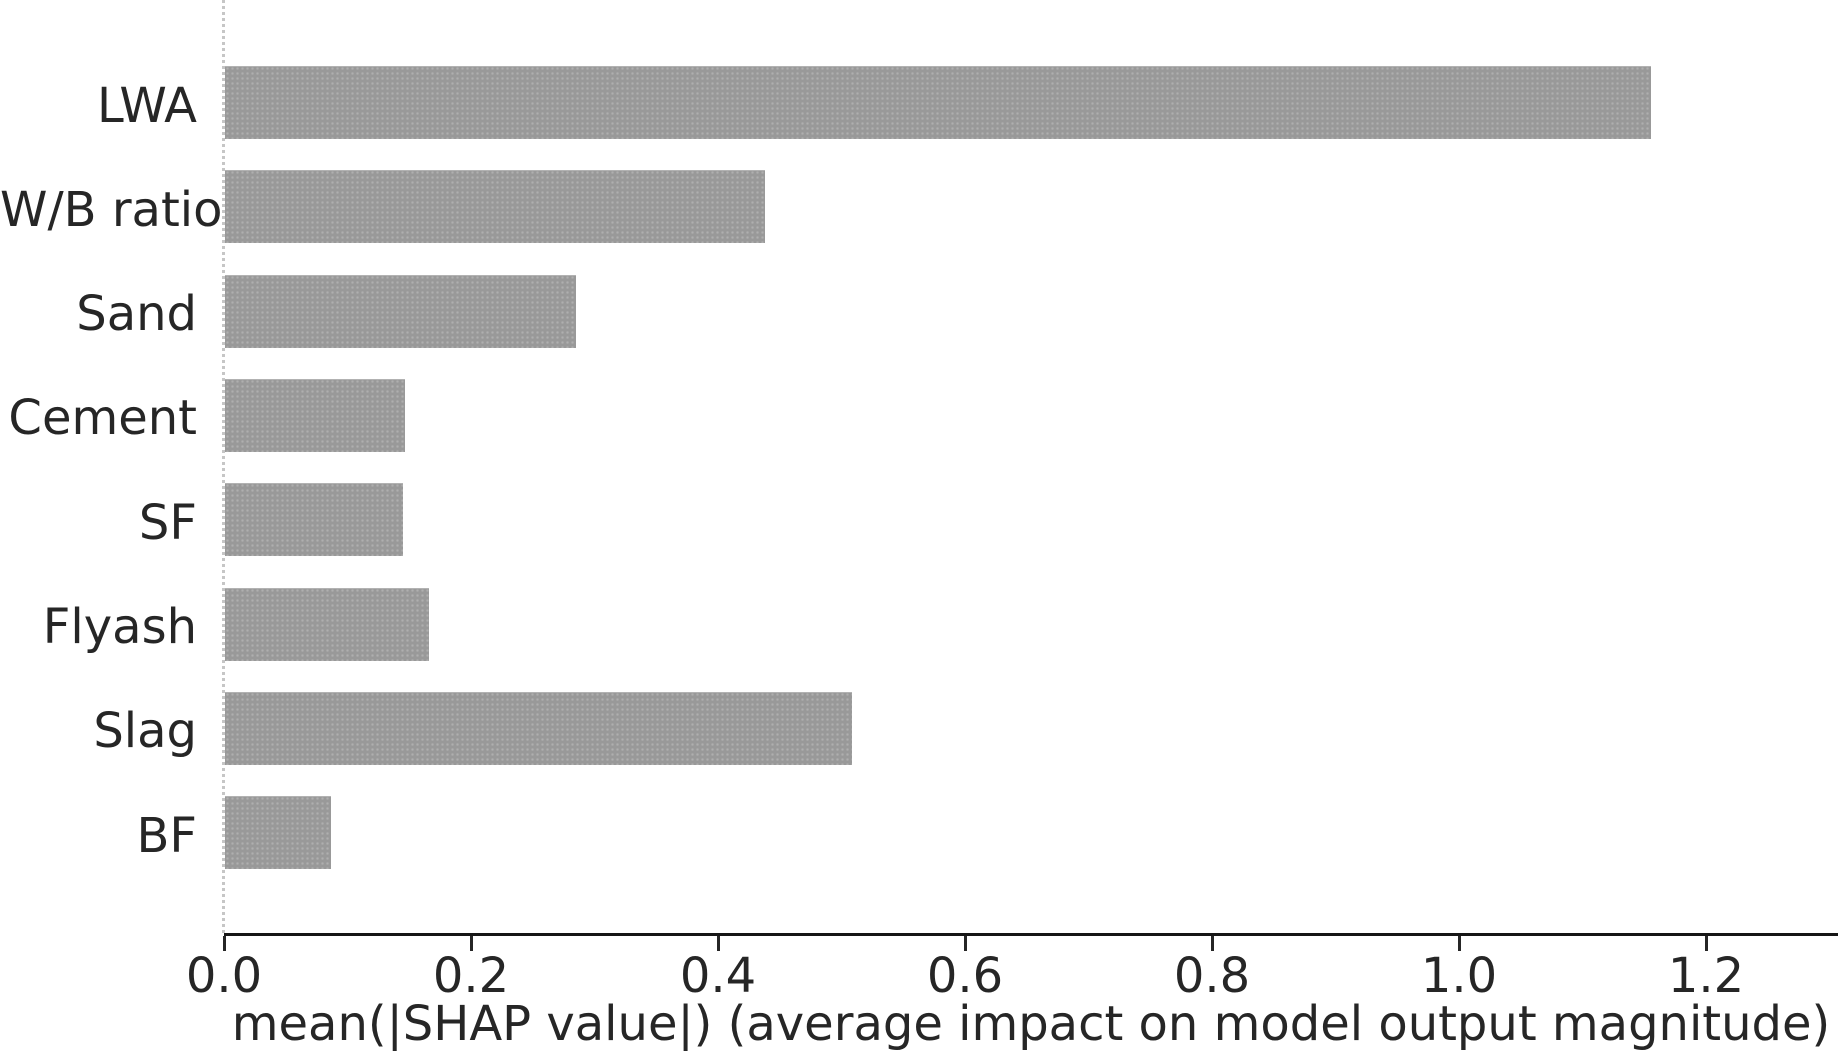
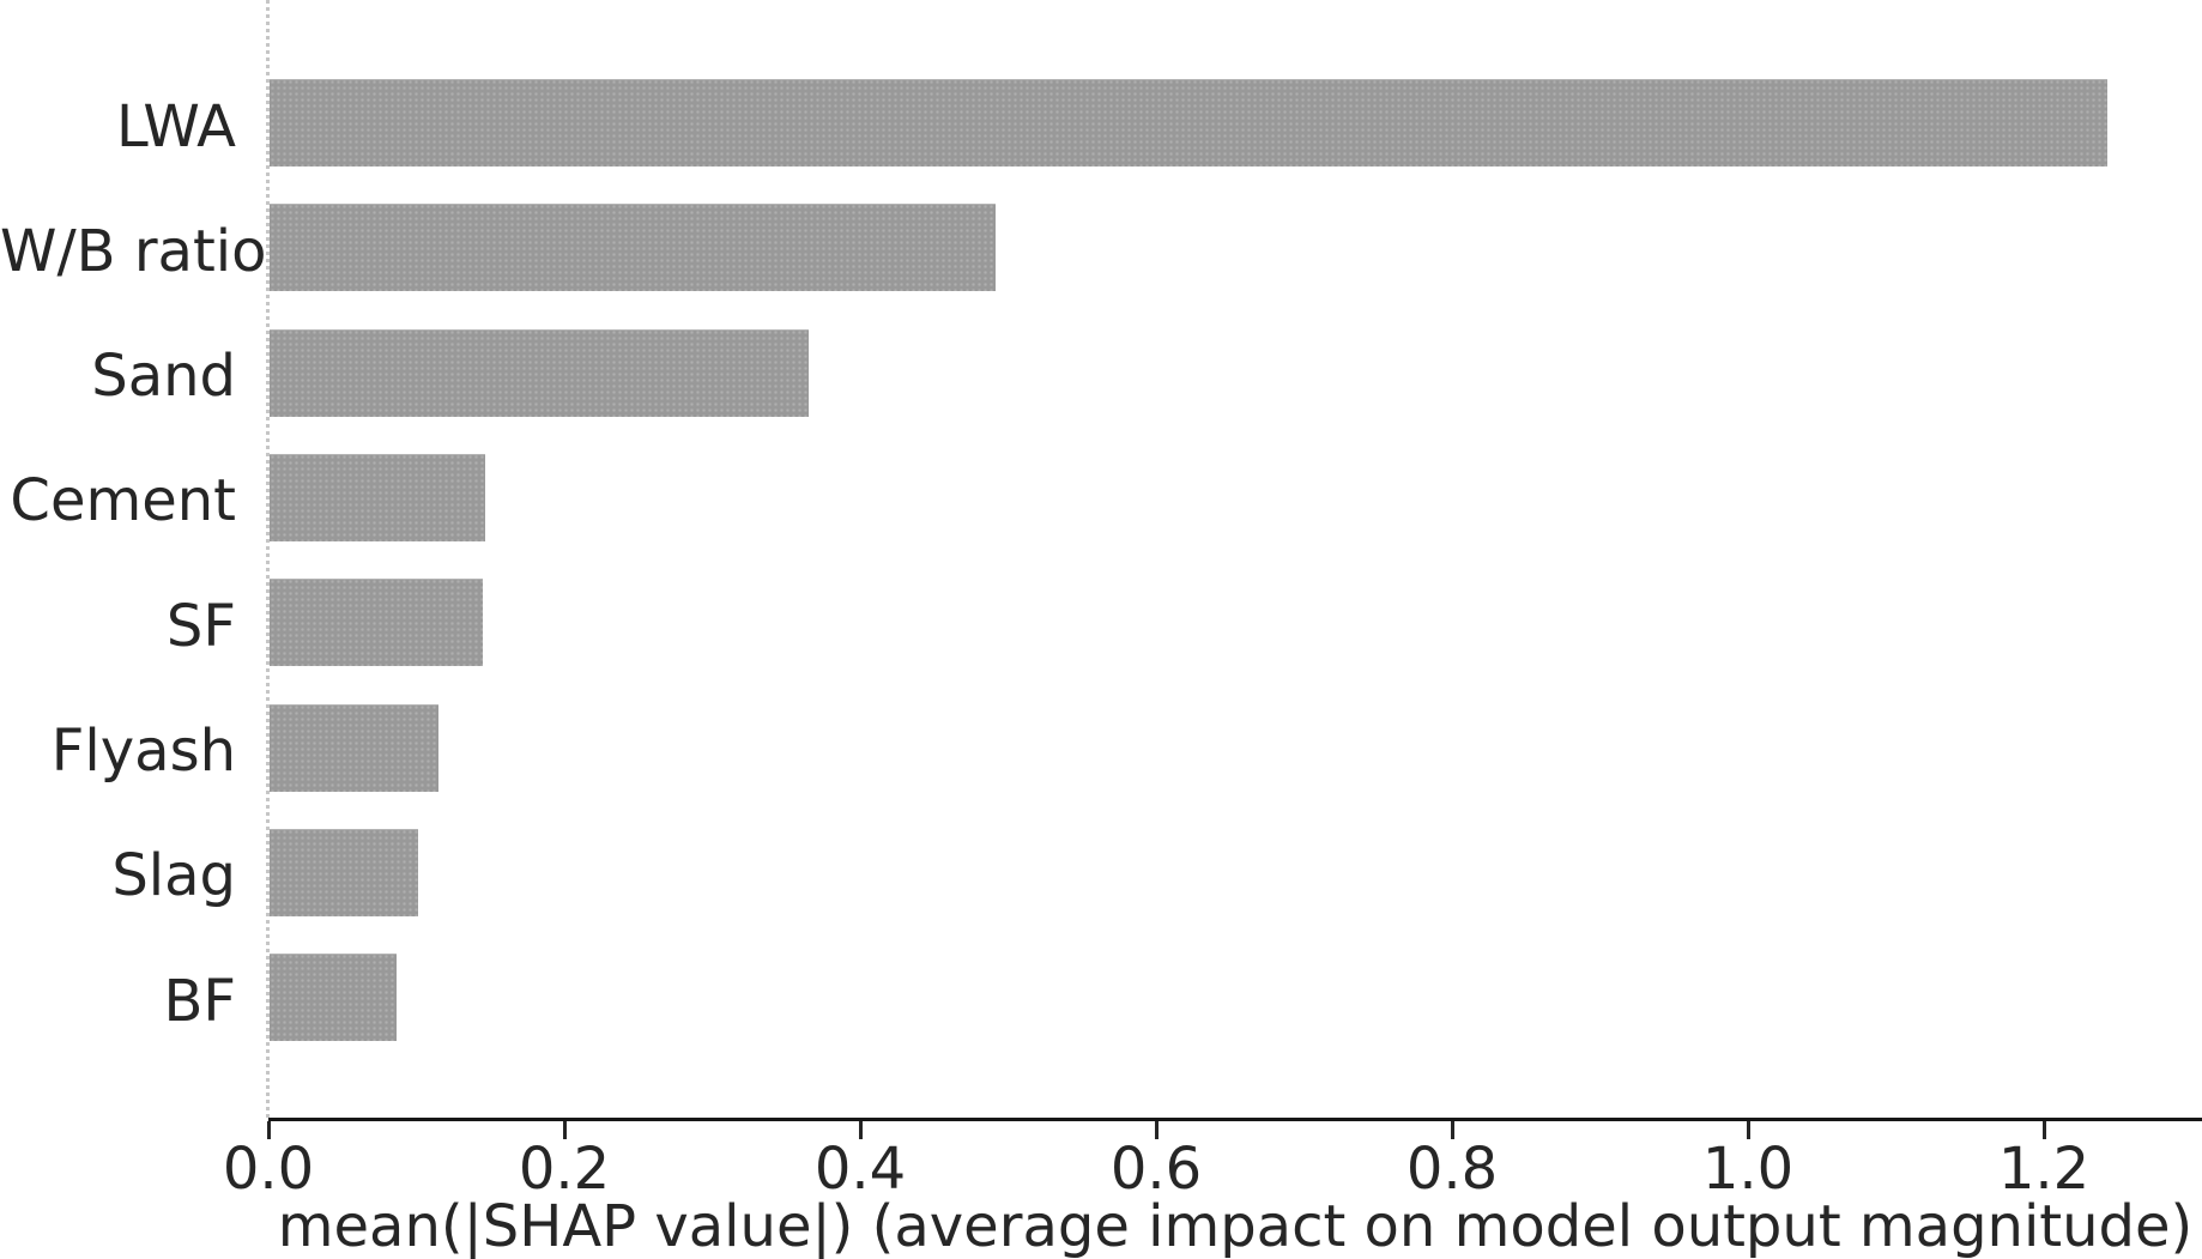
LWA: 1.155 -> 1.242
W/B ratio: 0.437 -> 0.491
Sand: 0.284 -> 0.364
Flyash: 0.165 -> 0.114
Slag: 0.508 -> 0.100
